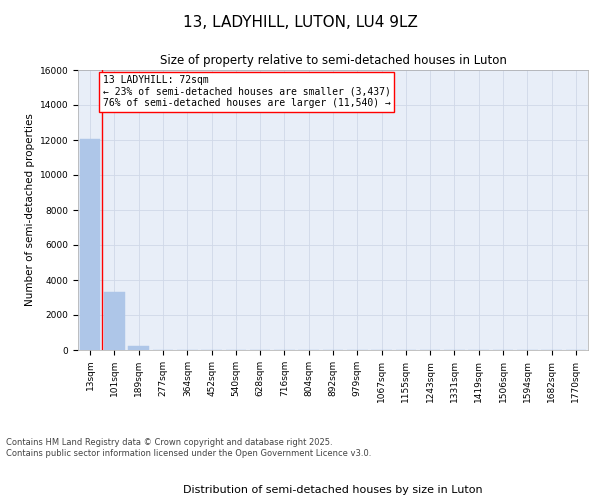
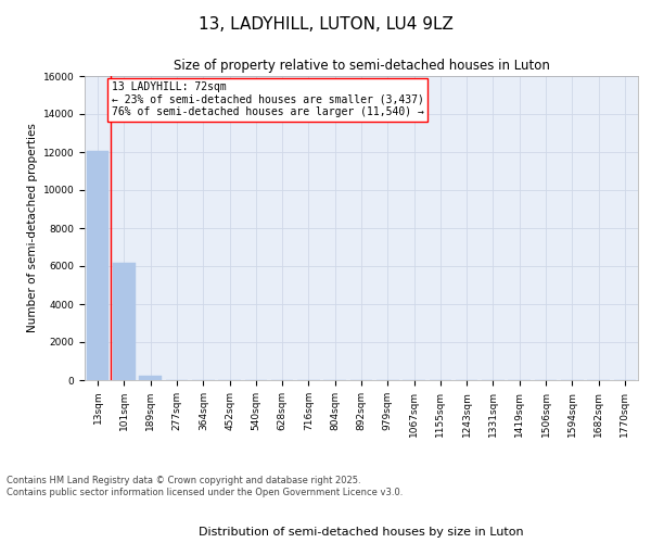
101sqm: 3300 -> 6200
